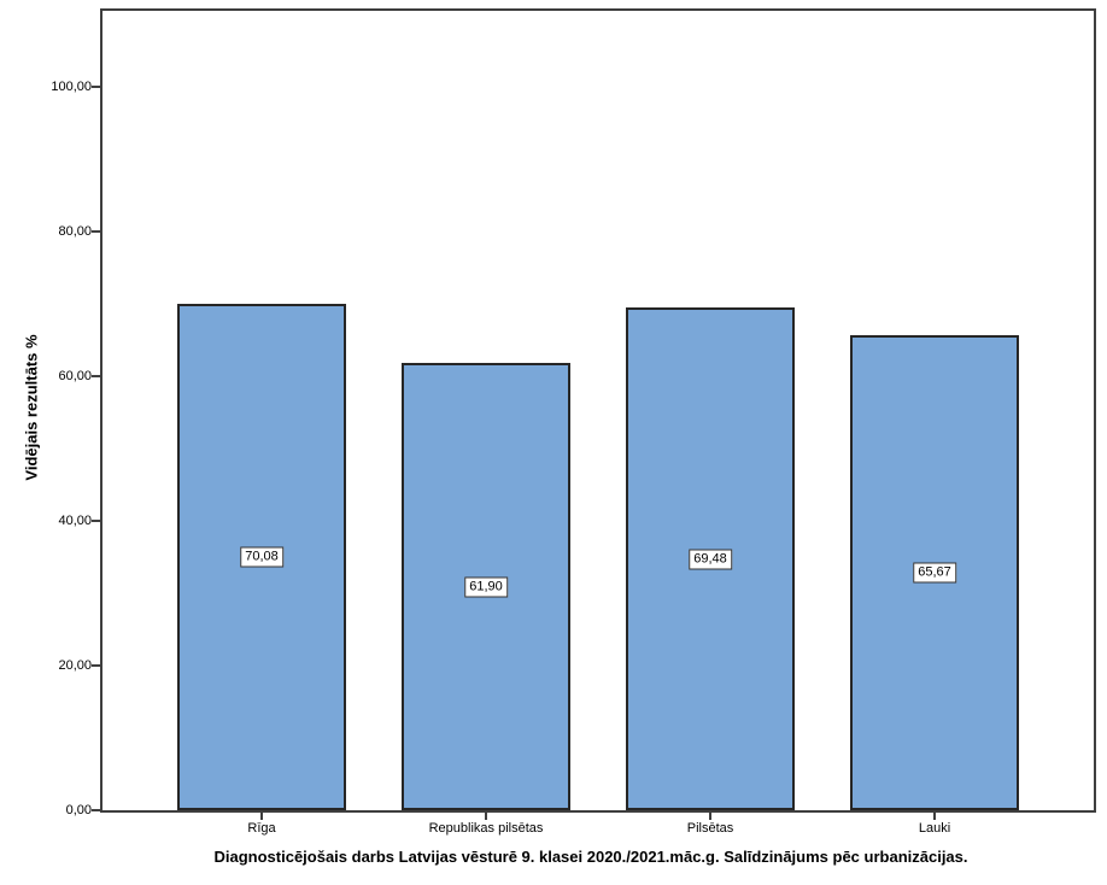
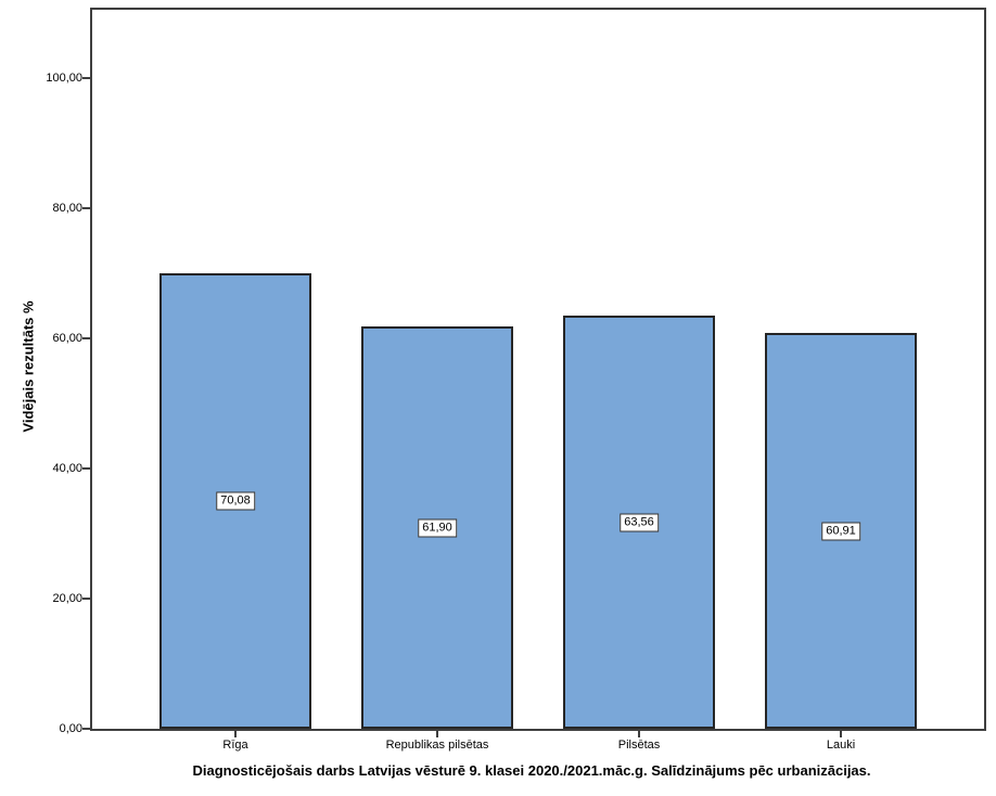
Pilsētas: 69,48 -> 63,56
Lauki: 65,67 -> 60,91
